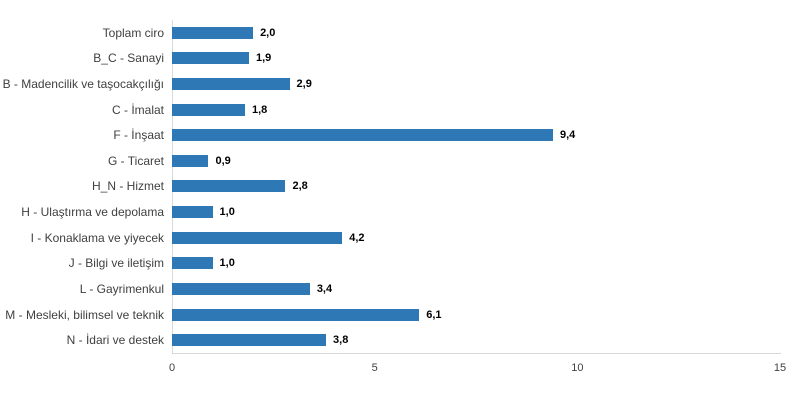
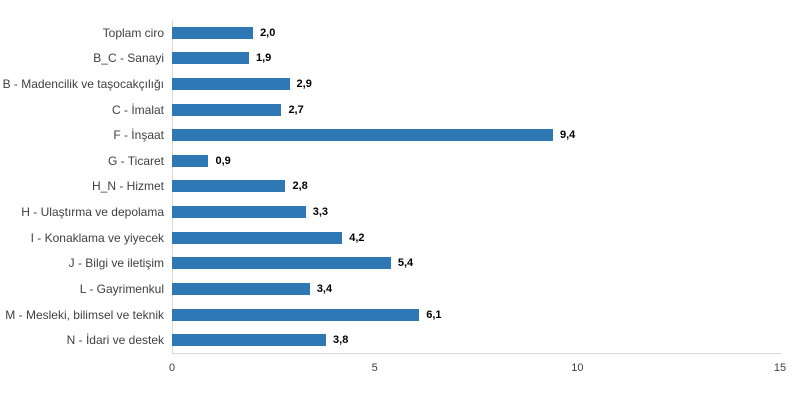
C - İmalat: 1,8 -> 2,7
H - Ulaştırma ve depolama: 1,0 -> 3,3
J - Bilgi ve iletişim: 1,0 -> 5,4
